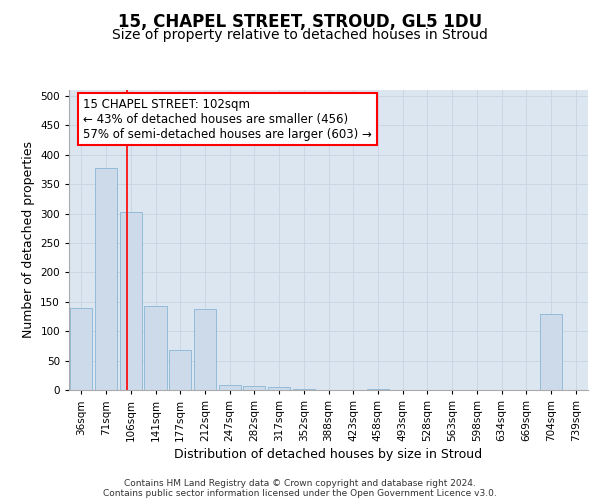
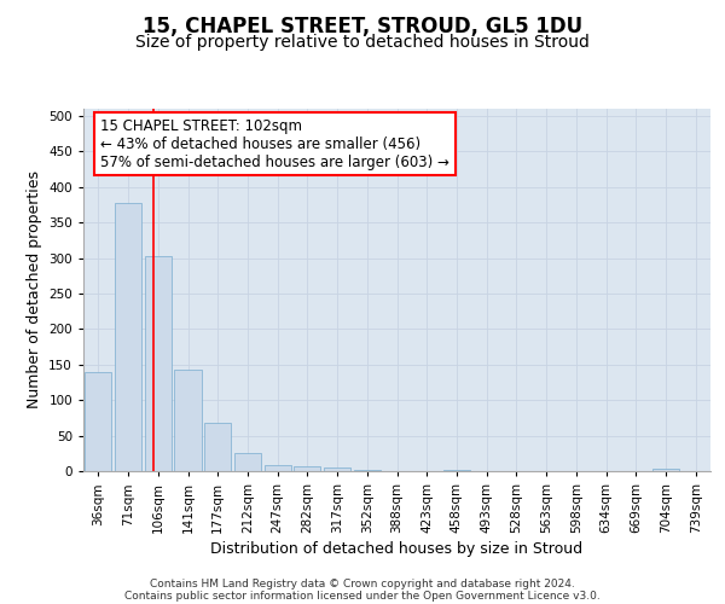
212sqm: 138 -> 25
704sqm: 130 -> 3
